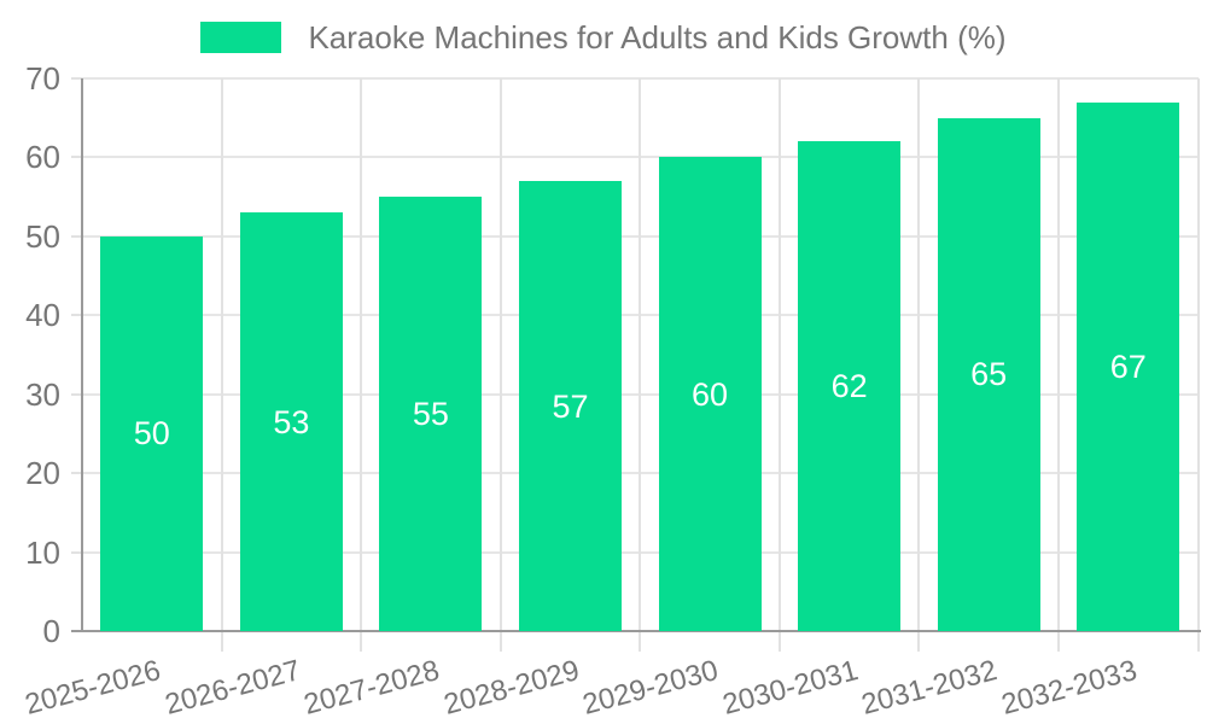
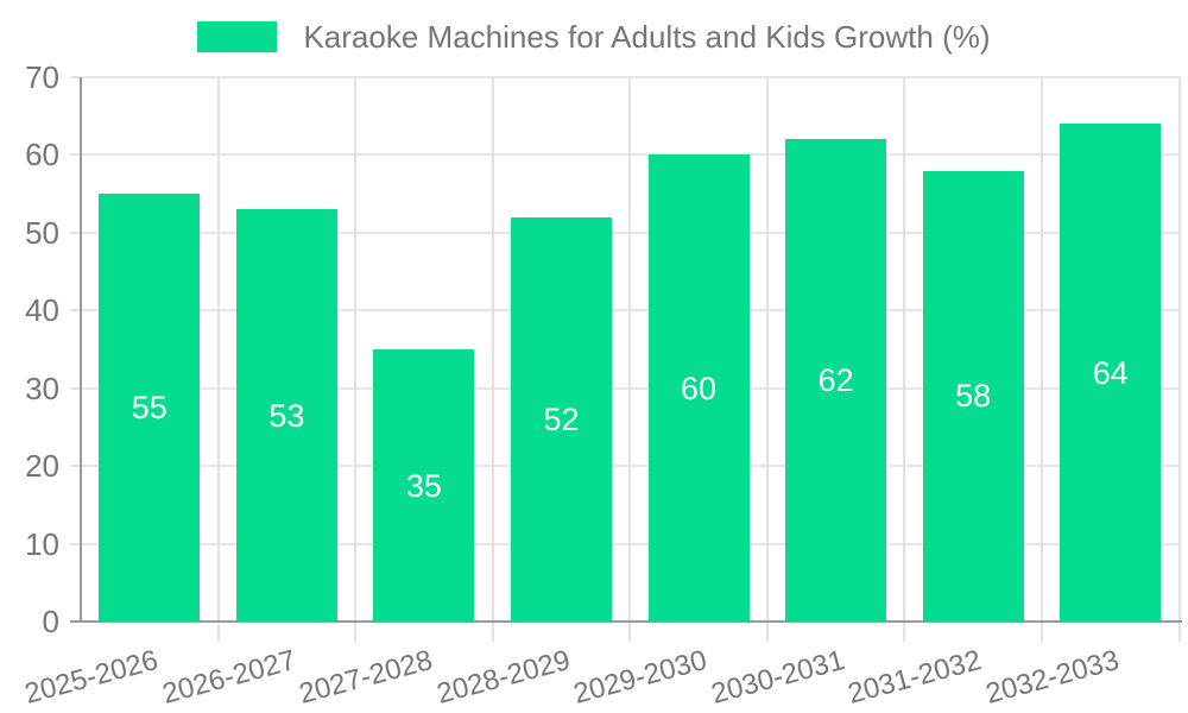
2025-2026: 50 -> 55
2027-2028: 55 -> 35
2028-2029: 57 -> 52
2031-2032: 65 -> 58
2032-2033: 67 -> 64
